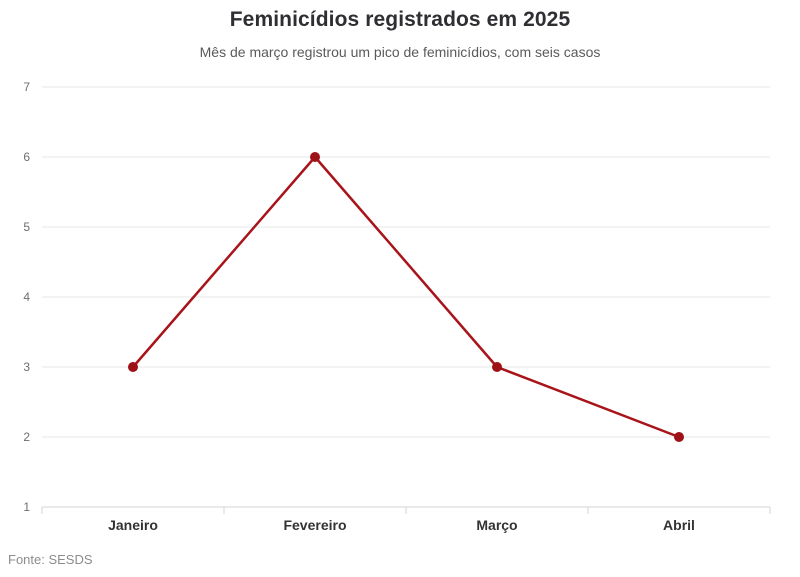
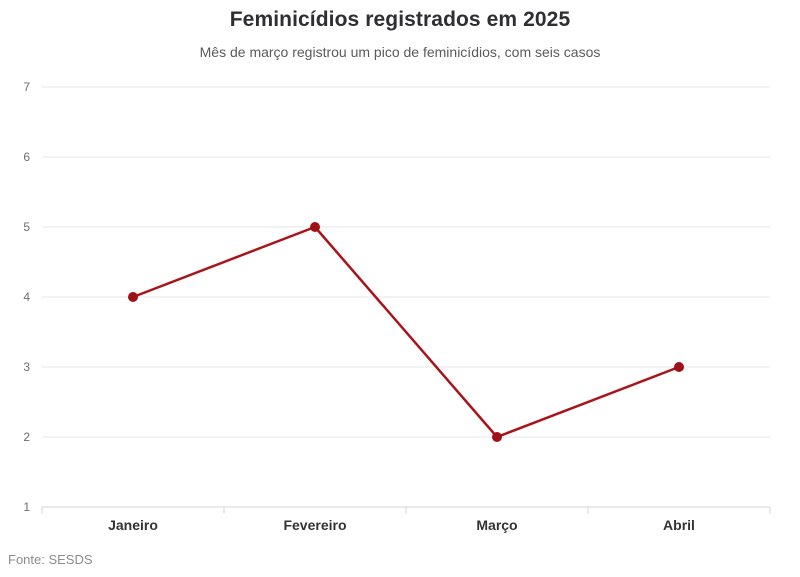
Janeiro: 3 -> 4
Fevereiro: 6 -> 5
Março: 3 -> 2
Abril: 2 -> 3
